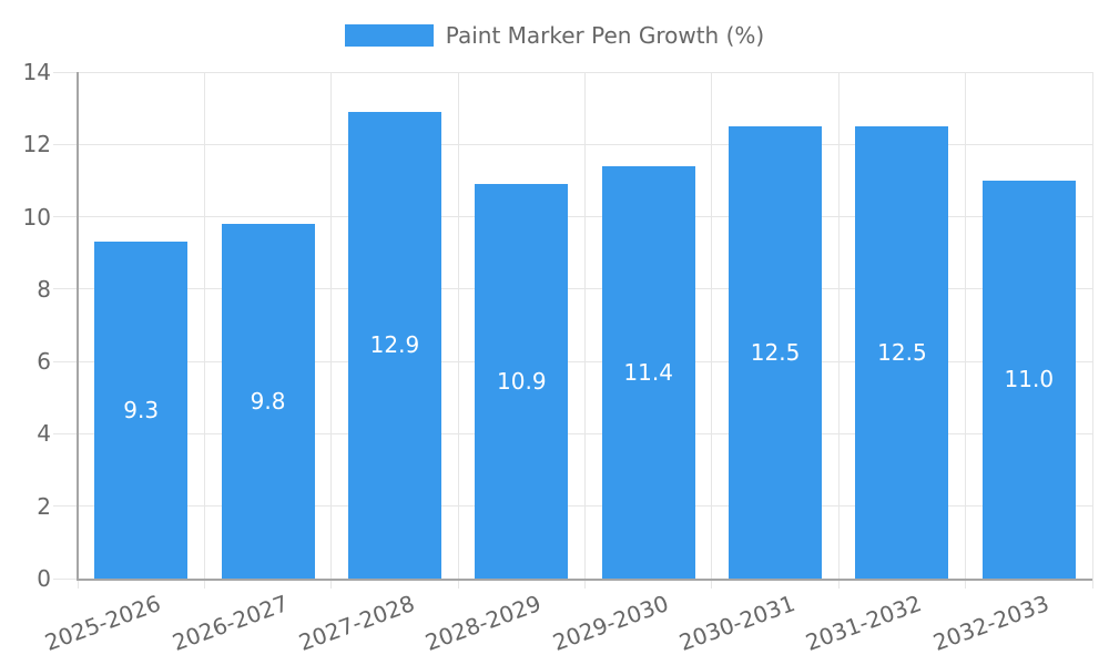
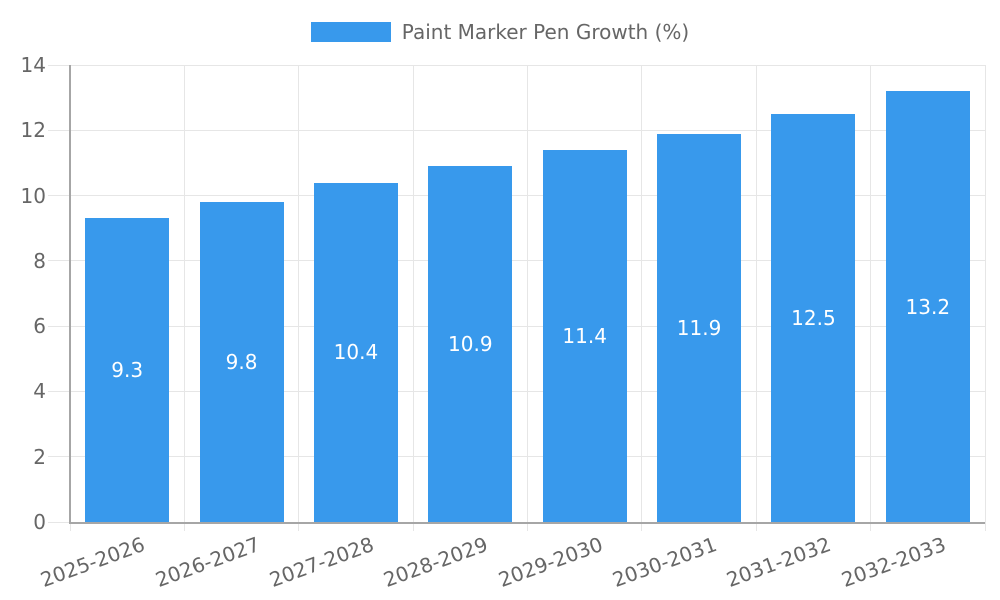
2027-2028: 12.9 -> 10.4
2030-2031: 12.5 -> 11.9
2032-2033: 11.0 -> 13.2
